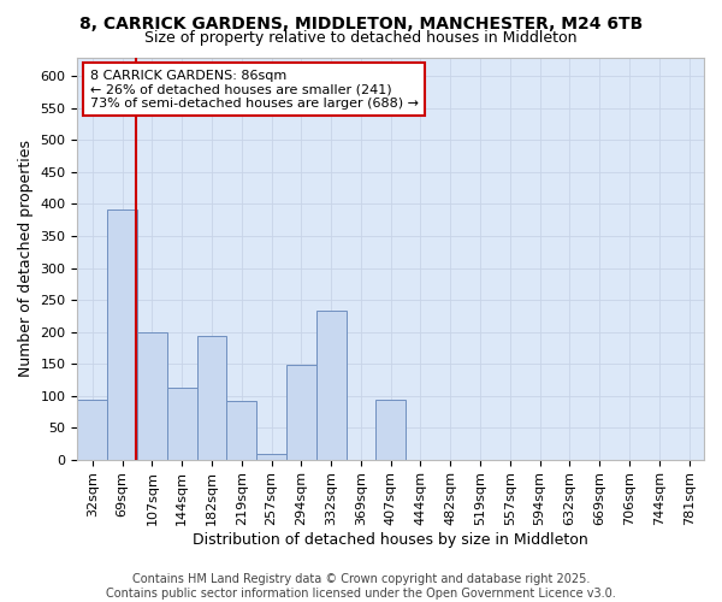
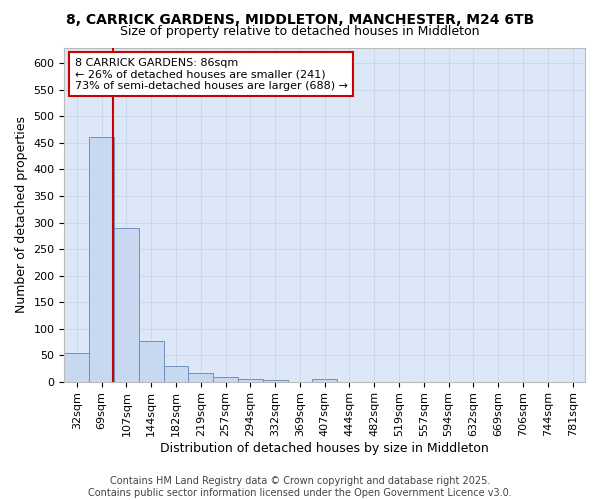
32sqm: 94 -> 53
69sqm: 392 -> 462
107sqm: 200 -> 290
144sqm: 112 -> 77
182sqm: 194 -> 30
219sqm: 92 -> 17
294sqm: 148 -> 5
332sqm: 234 -> 3
407sqm: 94 -> 5
